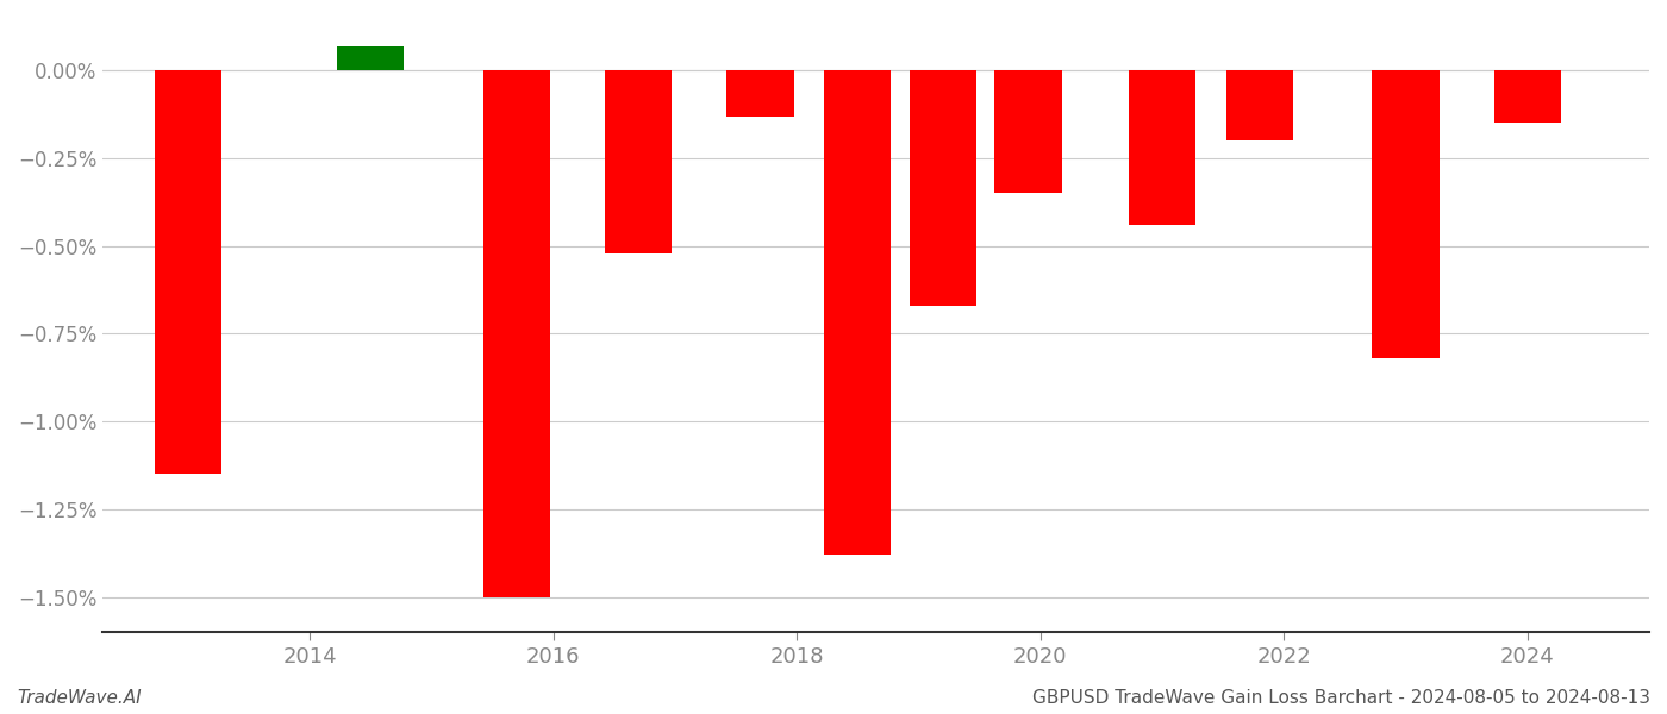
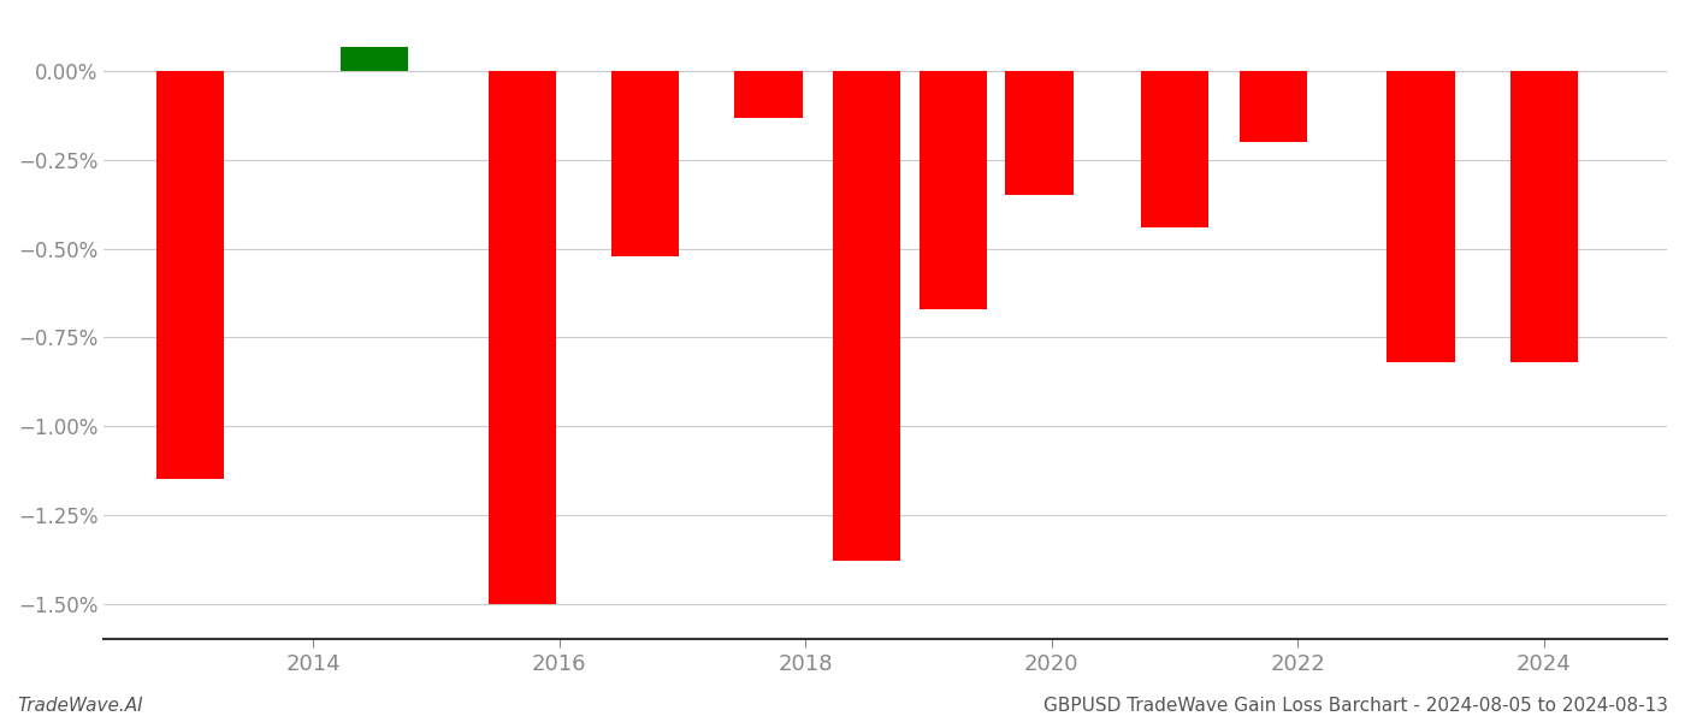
2024: -0.15% -> -0.82%
